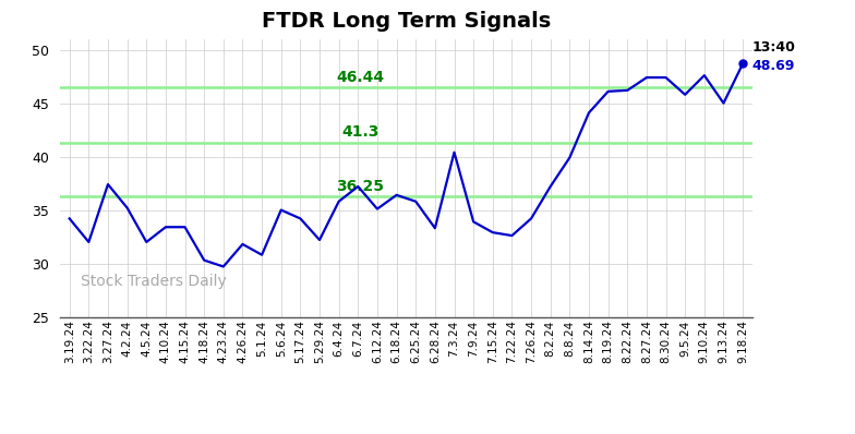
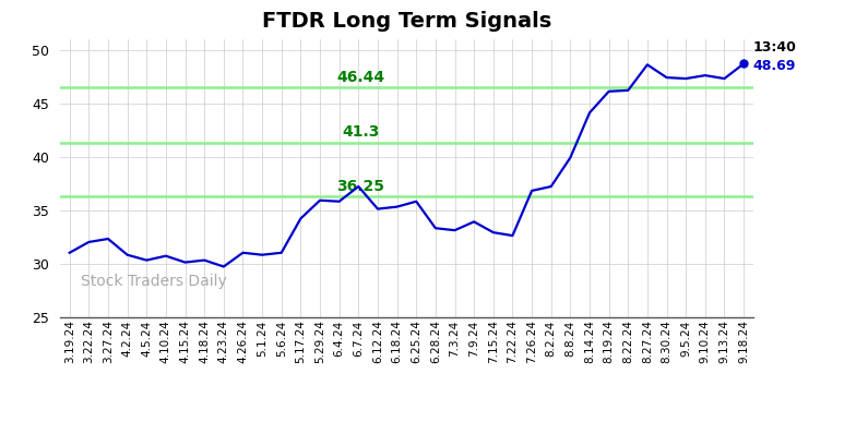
3.19.24: 34.2 -> 31.0
3.27.24: 37.4 -> 32.3
4.2.24: 35.2 -> 30.8
4.5.24: 32.0 -> 30.3
4.10.24: 33.4 -> 30.7
4.15.24: 33.4 -> 30.1
4.26.24: 31.8 -> 31.0
5.6.24: 35.0 -> 31.0
5.29.24: 32.2 -> 35.9
6.18.24: 36.4 -> 35.3
7.3.24: 40.4 -> 33.1
7.26.24: 34.2 -> 36.8
8.27.24: 47.4 -> 48.6
9.5.24: 45.8 -> 47.3
9.13.24: 45.0 -> 47.3
